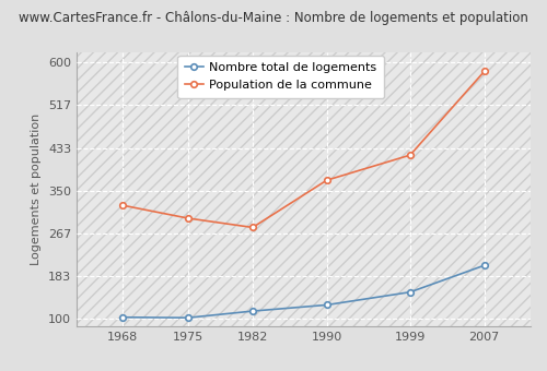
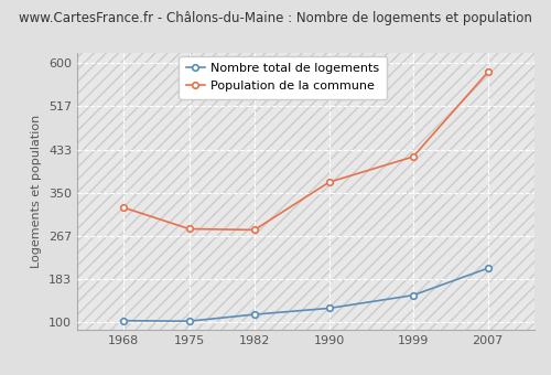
Population de la commune/1975: 296 -> 280
